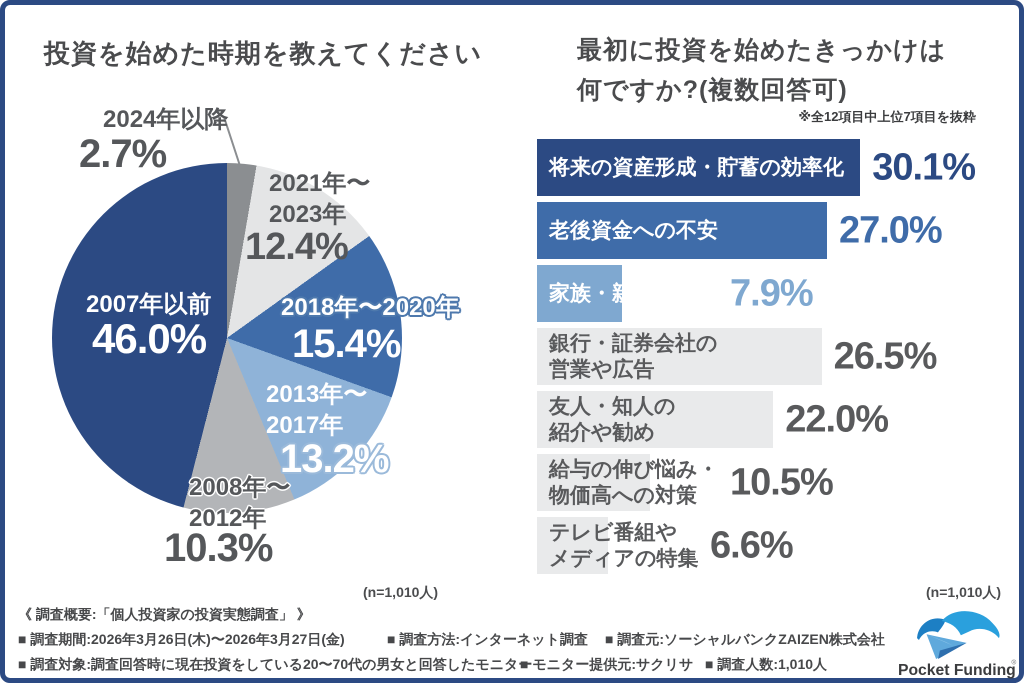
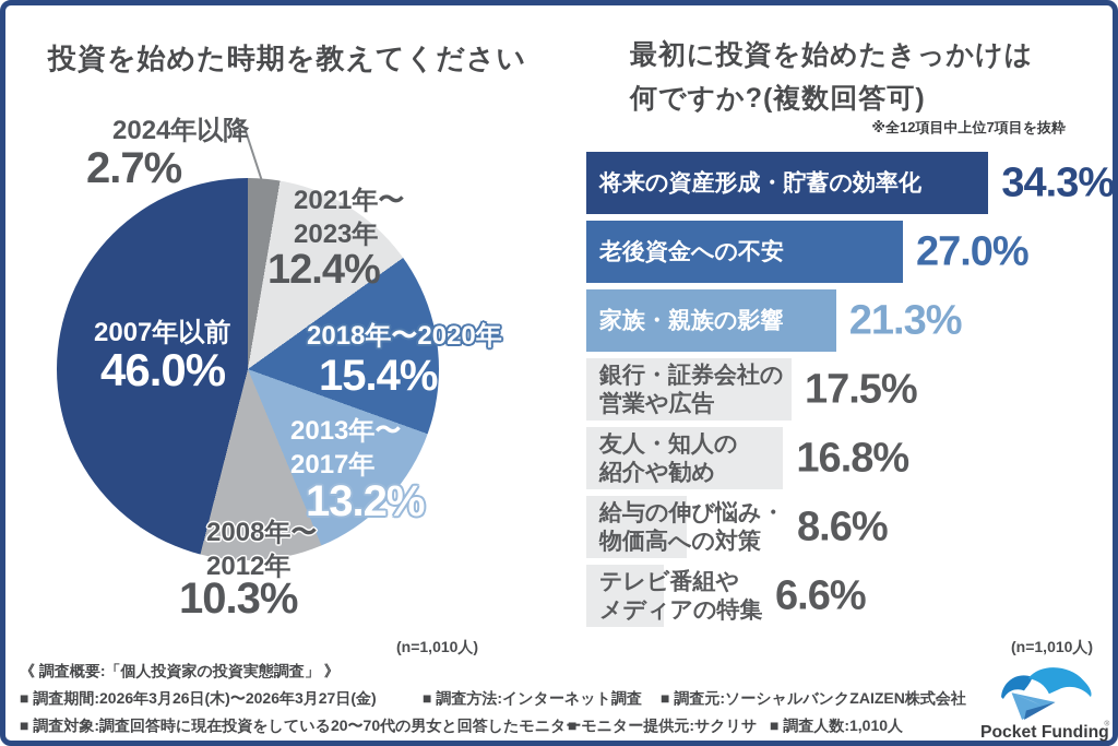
最初に投資を始めたきっかけは何ですか?(複数回答可)/将来の資産形成・貯蓄の効率化: 30.1% -> 34.3%
最初に投資を始めたきっかけは何ですか?(複数回答可)/家族・親族の影響: 7.9% -> 21.3%
最初に投資を始めたきっかけは何ですか?(複数回答可)/銀行・証券会社の営業や広告: 26.5% -> 17.5%
最初に投資を始めたきっかけは何ですか?(複数回答可)/友人・知人の紹介や勧め: 22.0% -> 16.8%
最初に投資を始めたきっかけは何ですか?(複数回答可)/給与の伸び悩み・物価高への対策: 10.5% -> 8.6%
